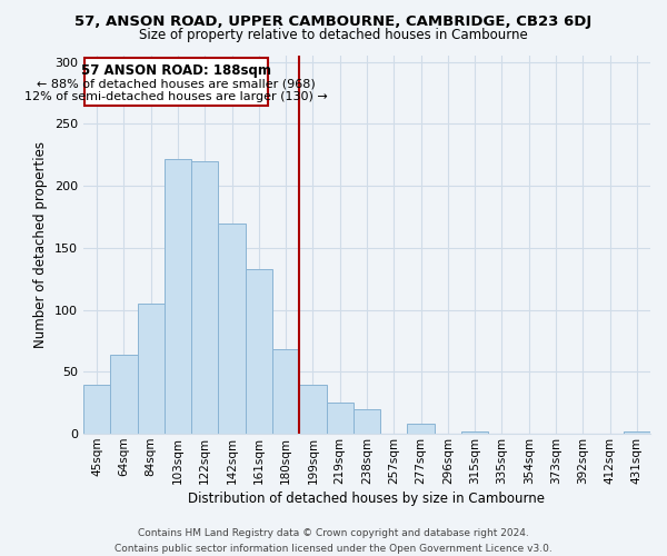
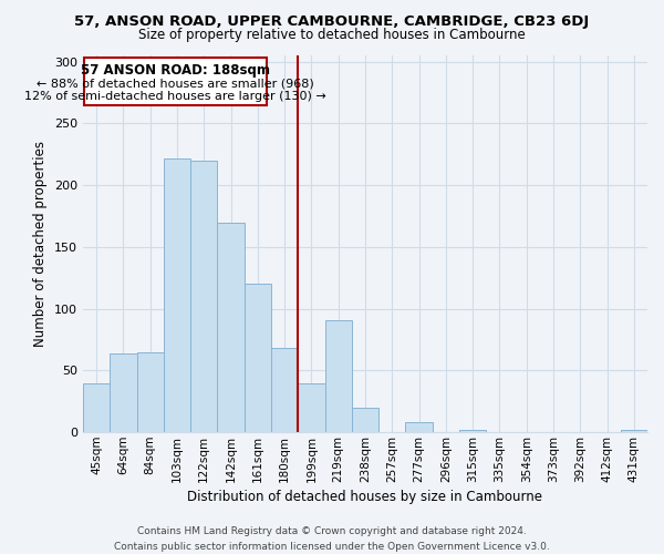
84sqm: 105 -> 65
161sqm: 133 -> 120
219sqm: 25 -> 91
